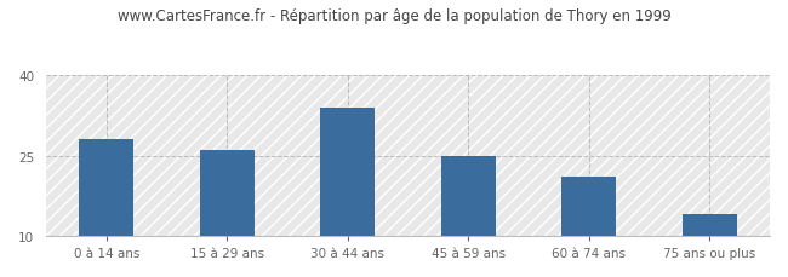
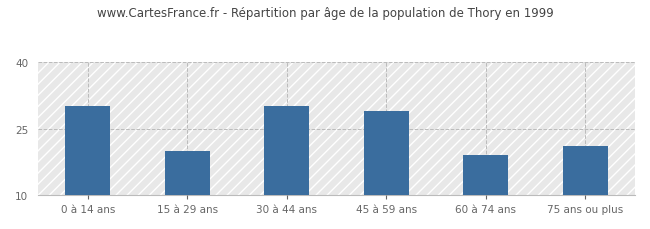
0 à 14 ans: 28 -> 30
15 à 29 ans: 26 -> 20
30 à 44 ans: 34 -> 30
45 à 59 ans: 25 -> 29
60 à 74 ans: 21 -> 19
75 ans ou plus: 14 -> 21
